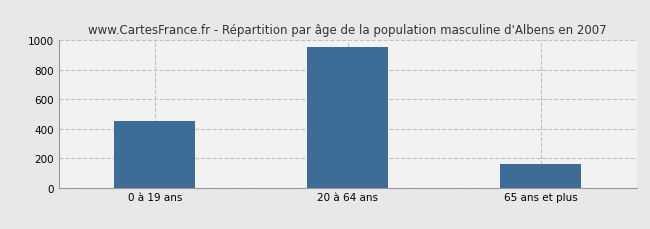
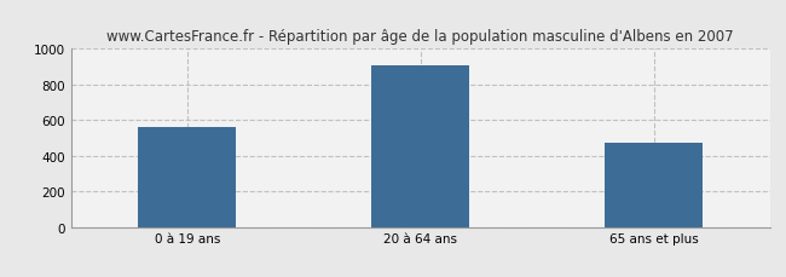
0 à 19 ans: 450 -> 560
20 à 64 ans: 960 -> 910
65 ans et plus: 160 -> 470
